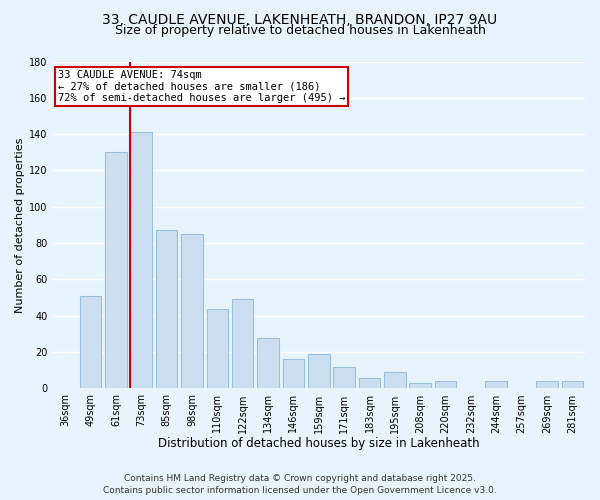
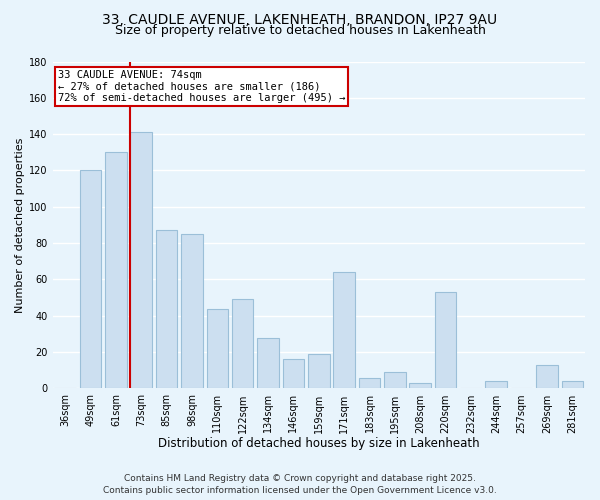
49sqm: 51 -> 120
171sqm: 12 -> 64
220sqm: 4 -> 53
269sqm: 4 -> 13
